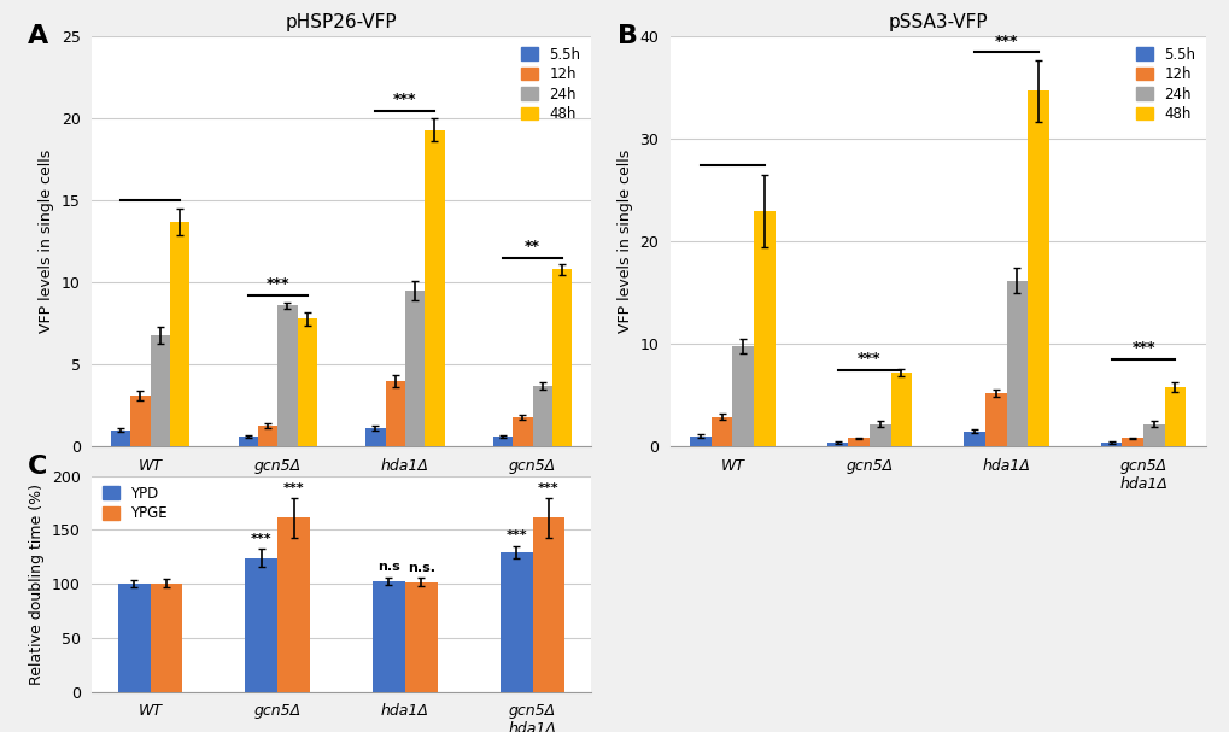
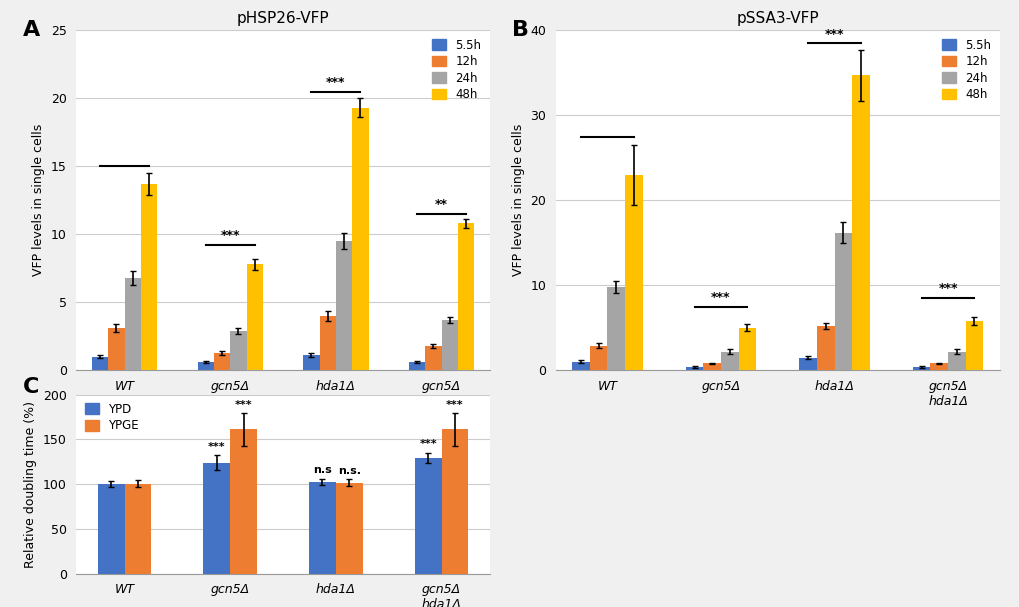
pHSP26-VFP/24h/gcn5Δ: 8.6 -> 2.9
pSSA3-VFP/48h/gcn5Δ: 7.2 -> 5.0
